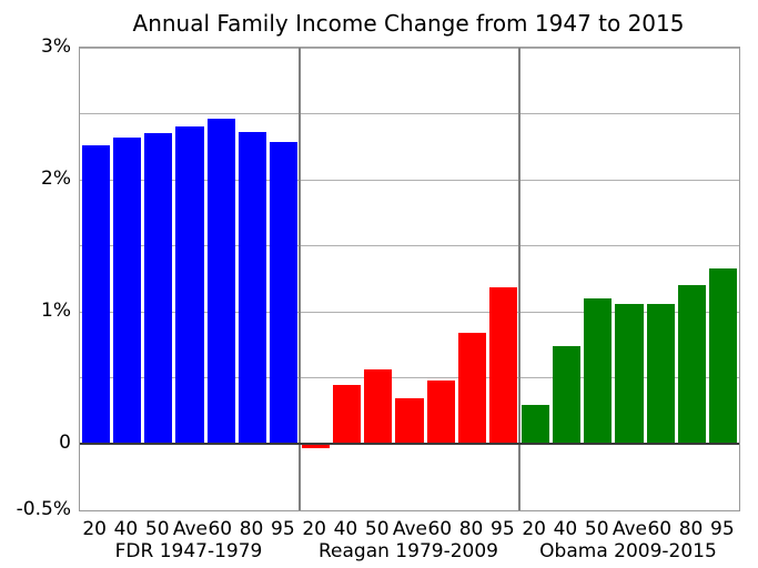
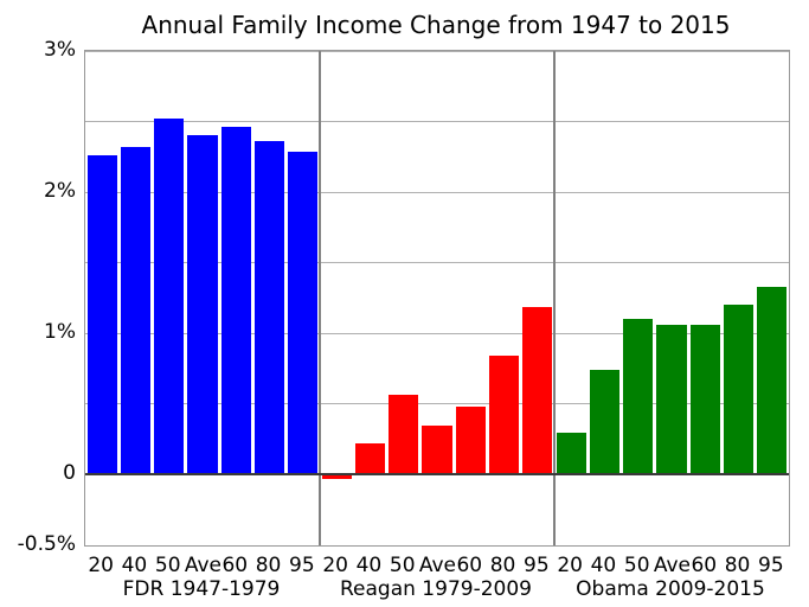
Reagan 1979-2009/40: 0.45% -> 0.22%
FDR 1947-1979/50: 2.35% -> 2.52%
